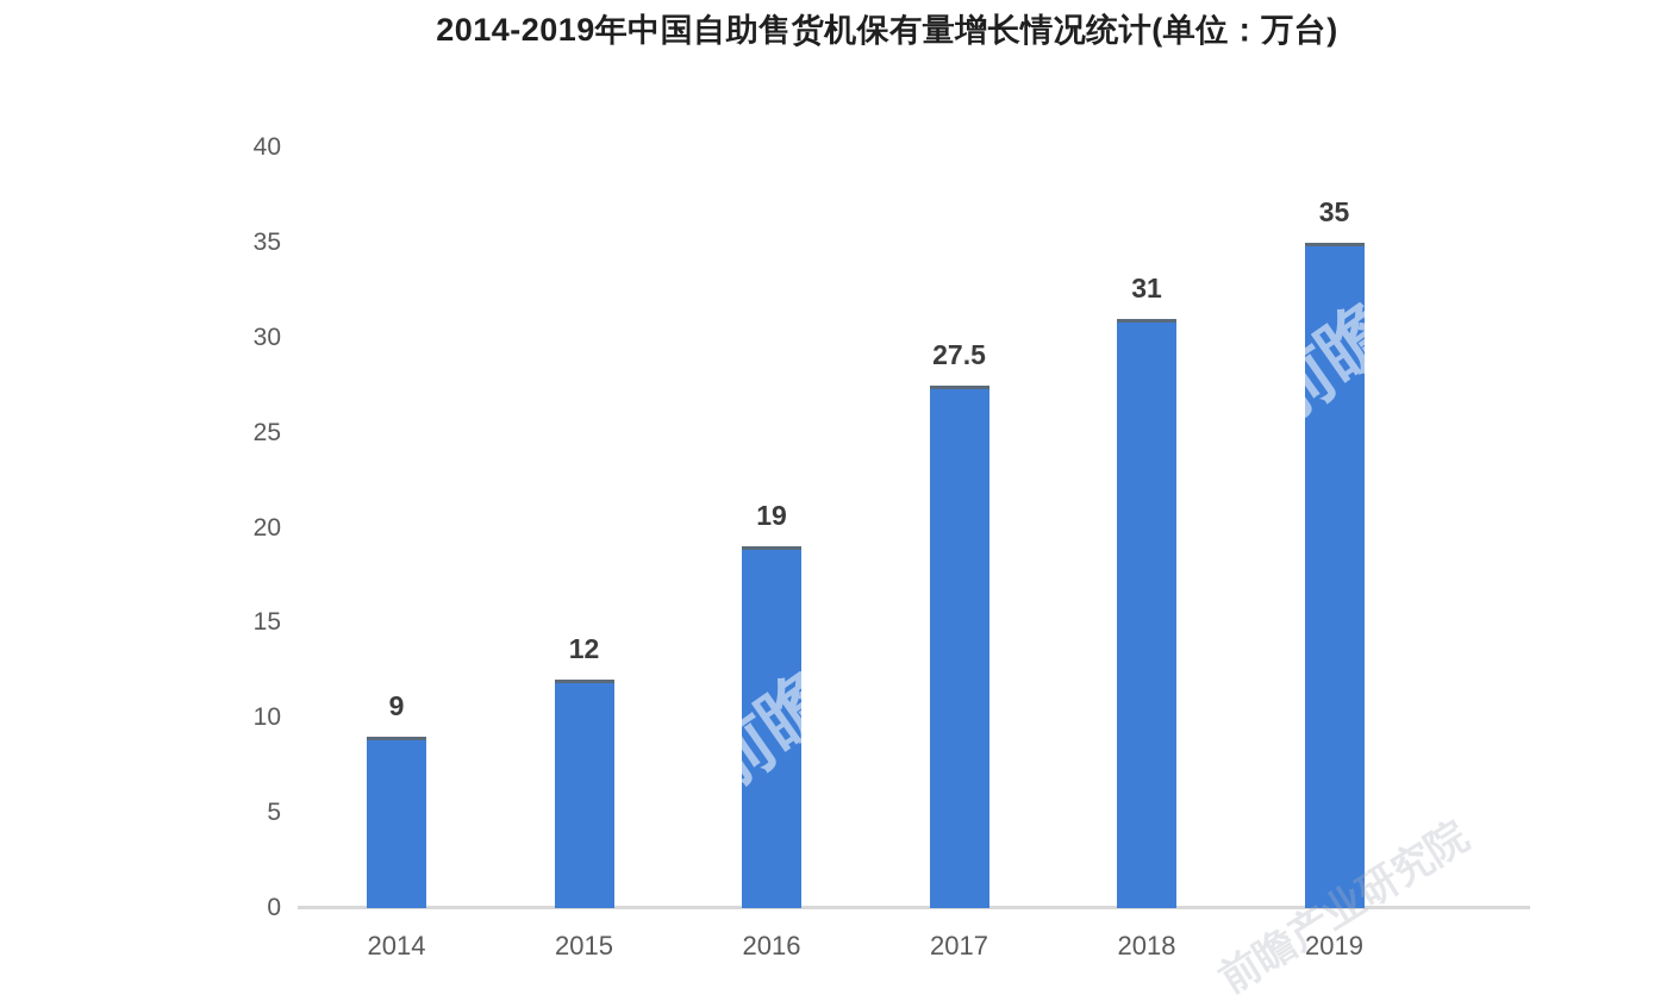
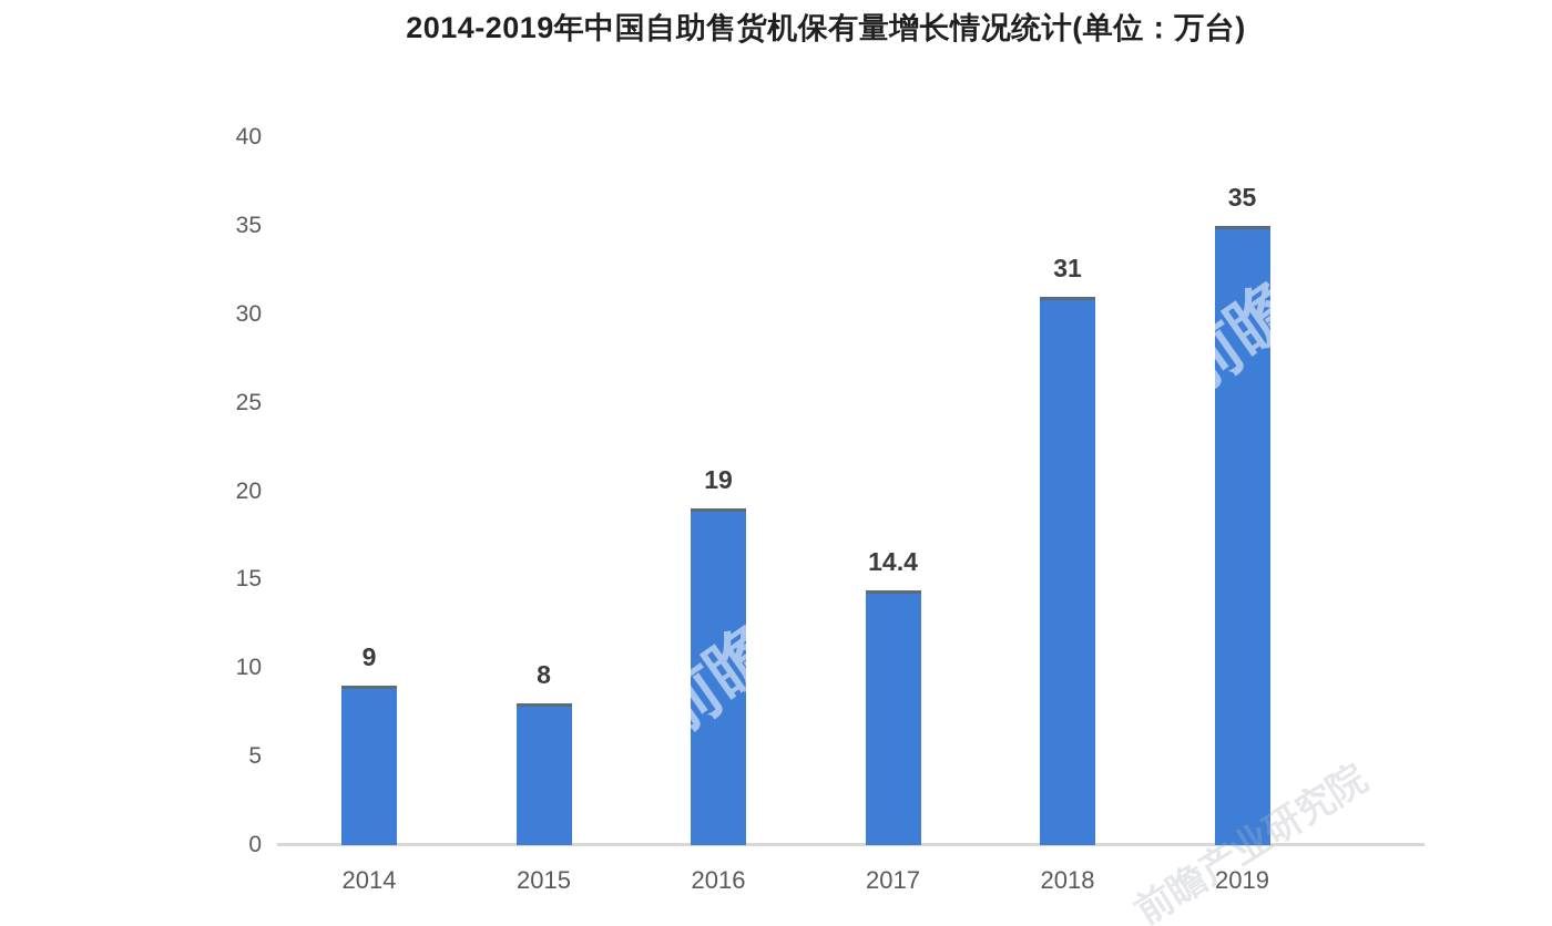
2015: 12 -> 8
2017: 27.5 -> 14.4
